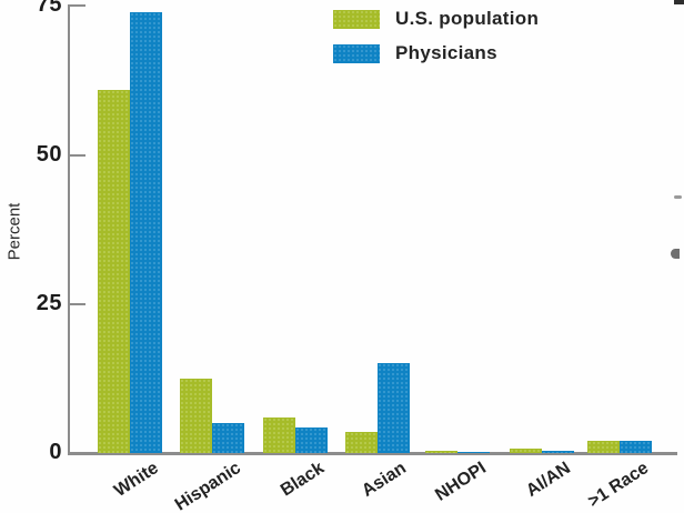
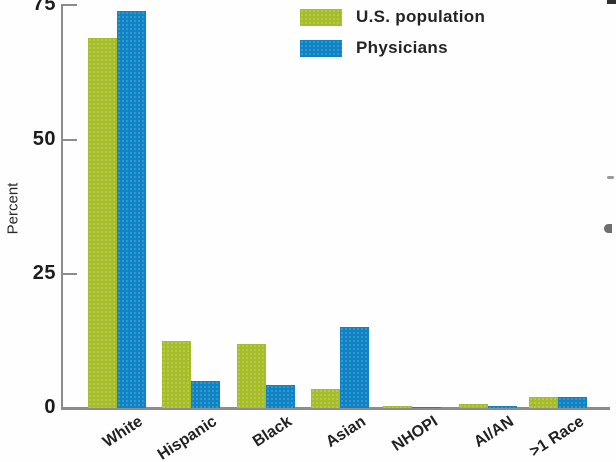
U.S. population/White: 61 -> 69
U.S. population/Black: 6 -> 12
